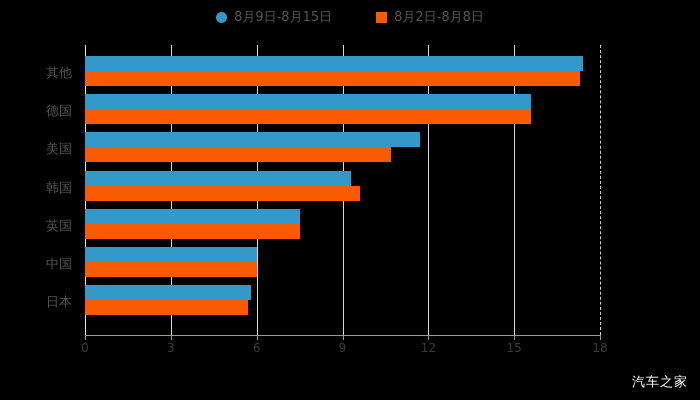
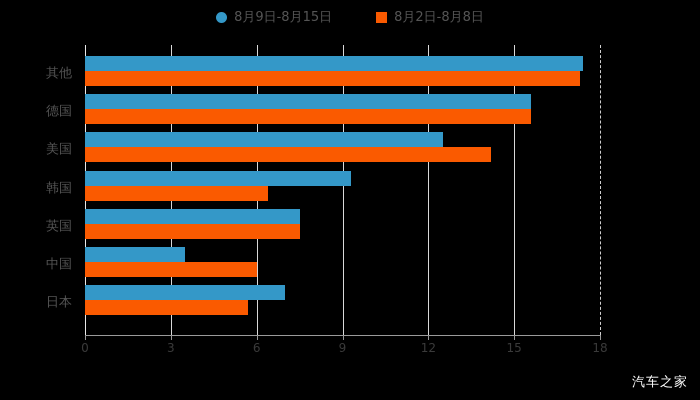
8月9日-8月15日/美国: 11.7 -> 12.5
8月2日-8月8日/美国: 10.7 -> 14.2
8月2日-8月8日/韩国: 9.6 -> 6.4
8月9日-8月15日/中国: 6.0 -> 3.5
8月9日-8月15日/日本: 5.8 -> 7.0
